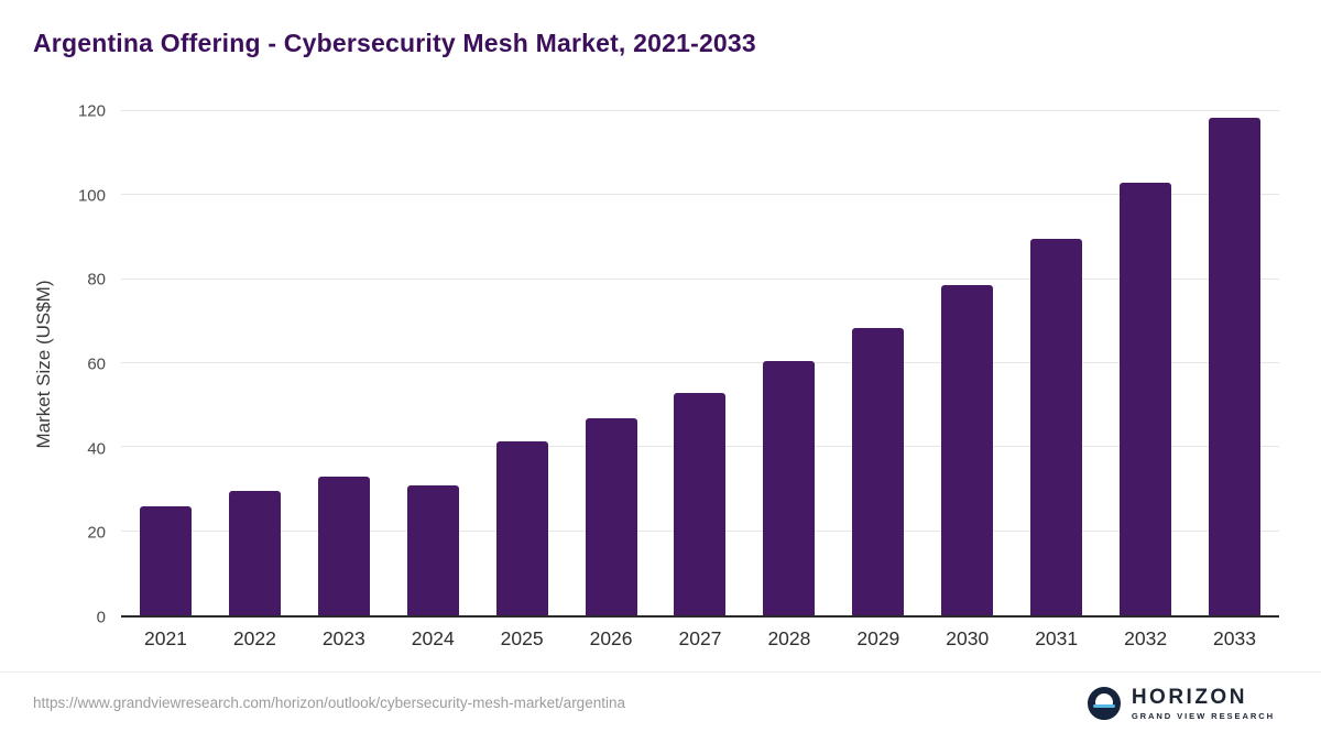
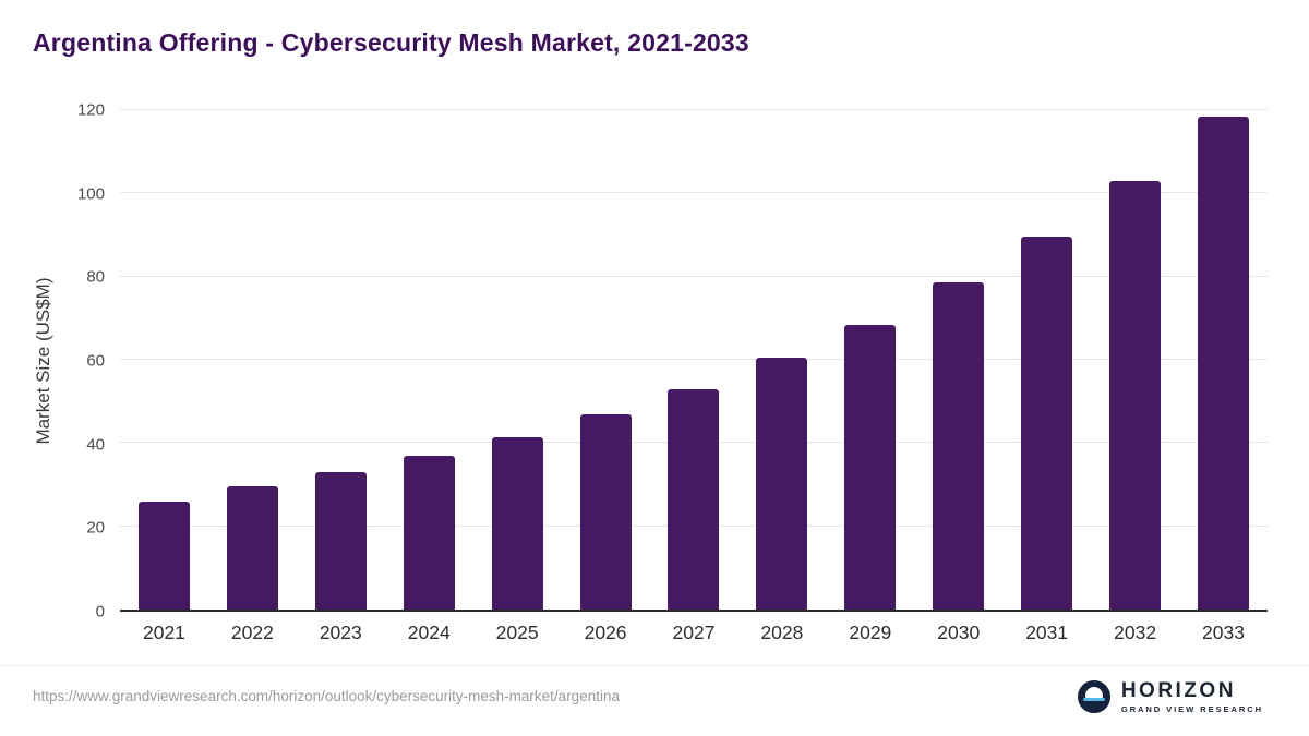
2024: 31 -> 37
